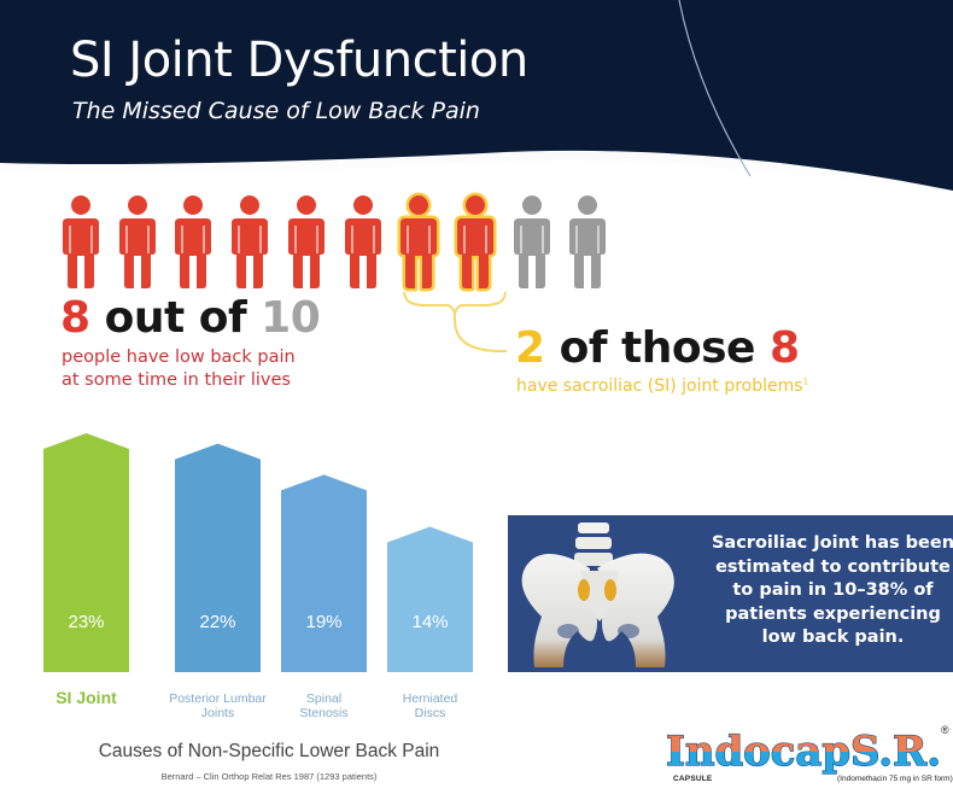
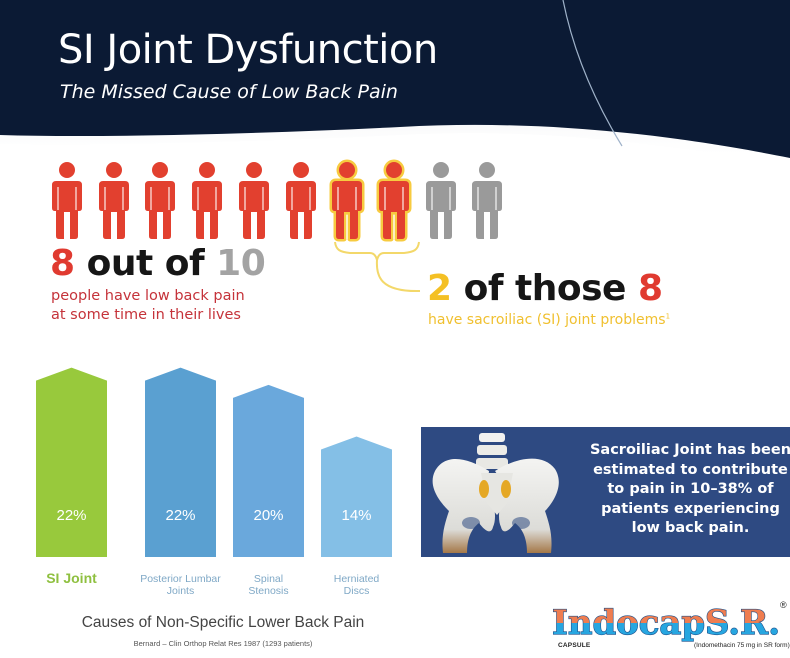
SI Joint: 23% -> 22%
Spinal Stenosis: 19% -> 20%
